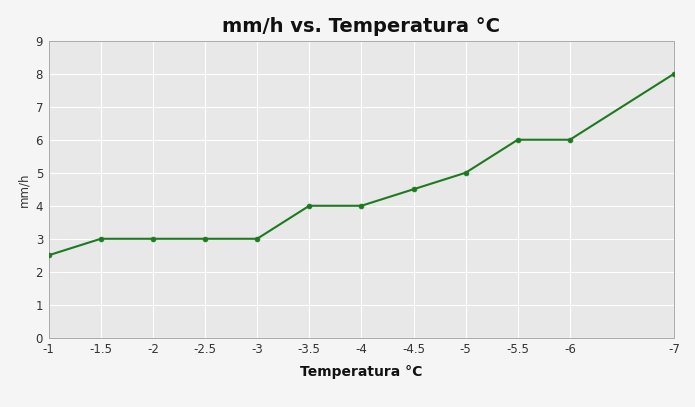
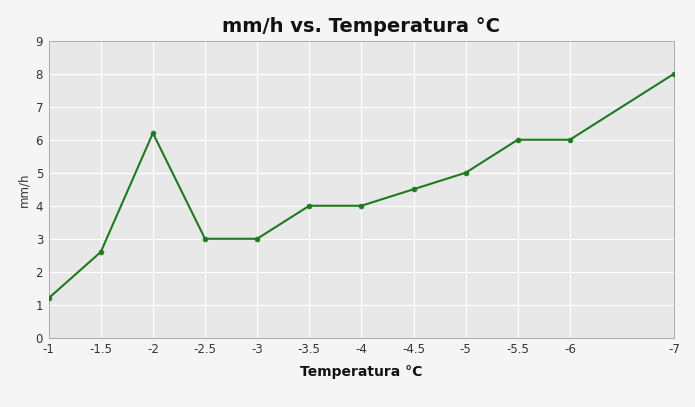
-1: 2.5 -> 1.2
-1.5: 3.0 -> 2.6
-2: 3.0 -> 6.2
